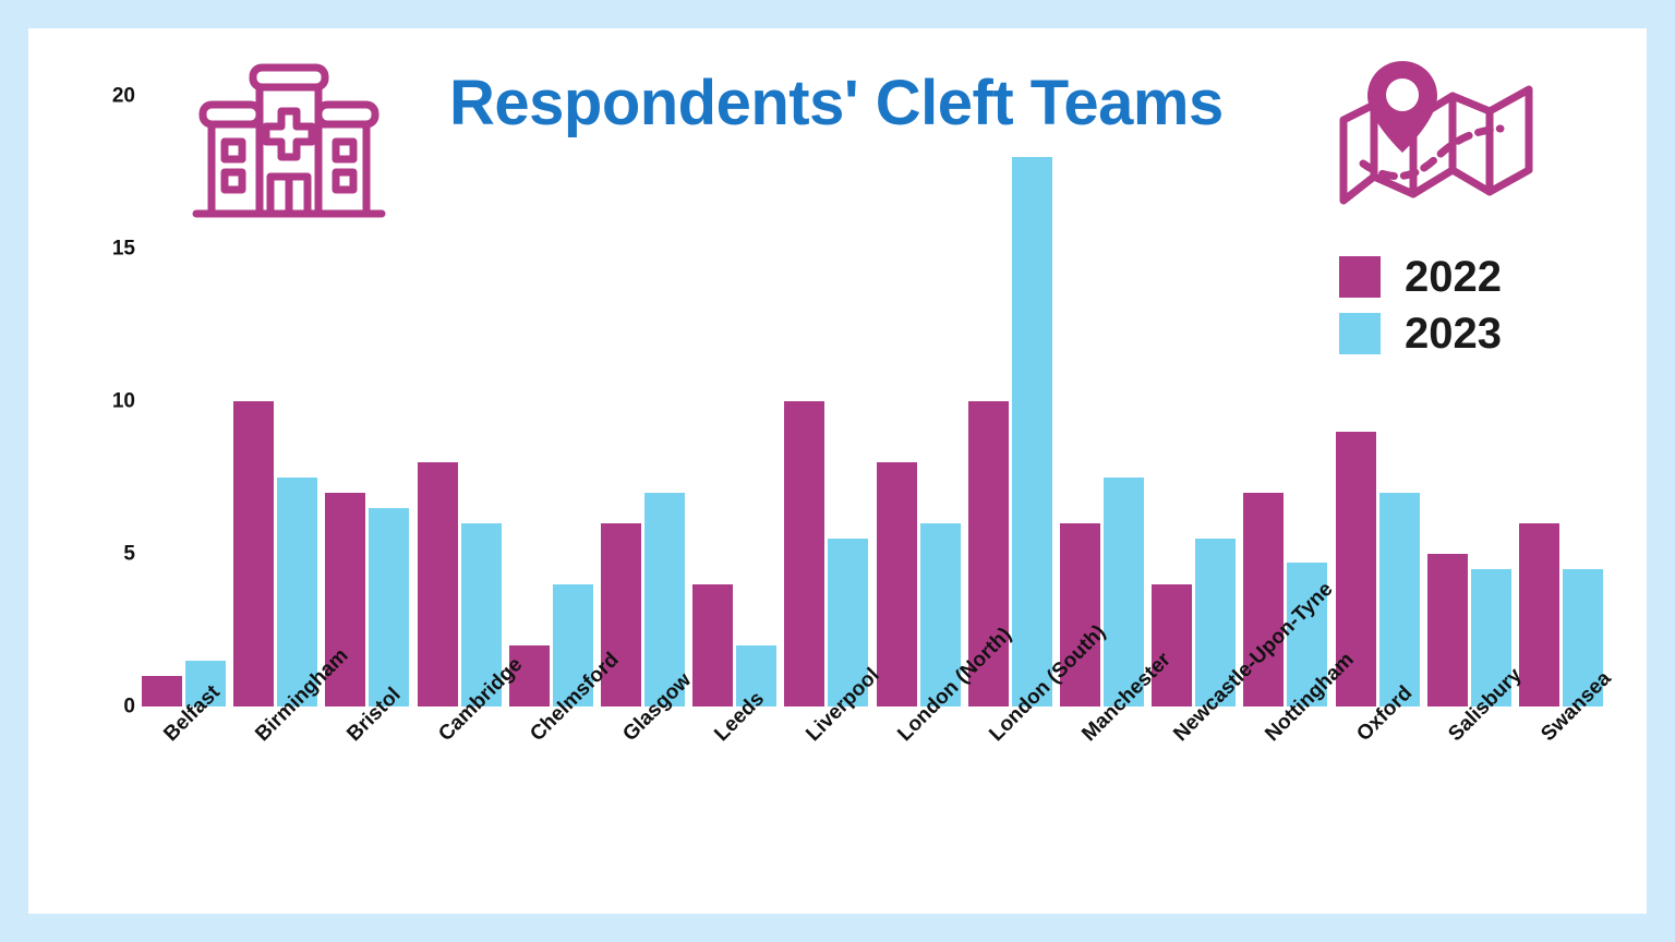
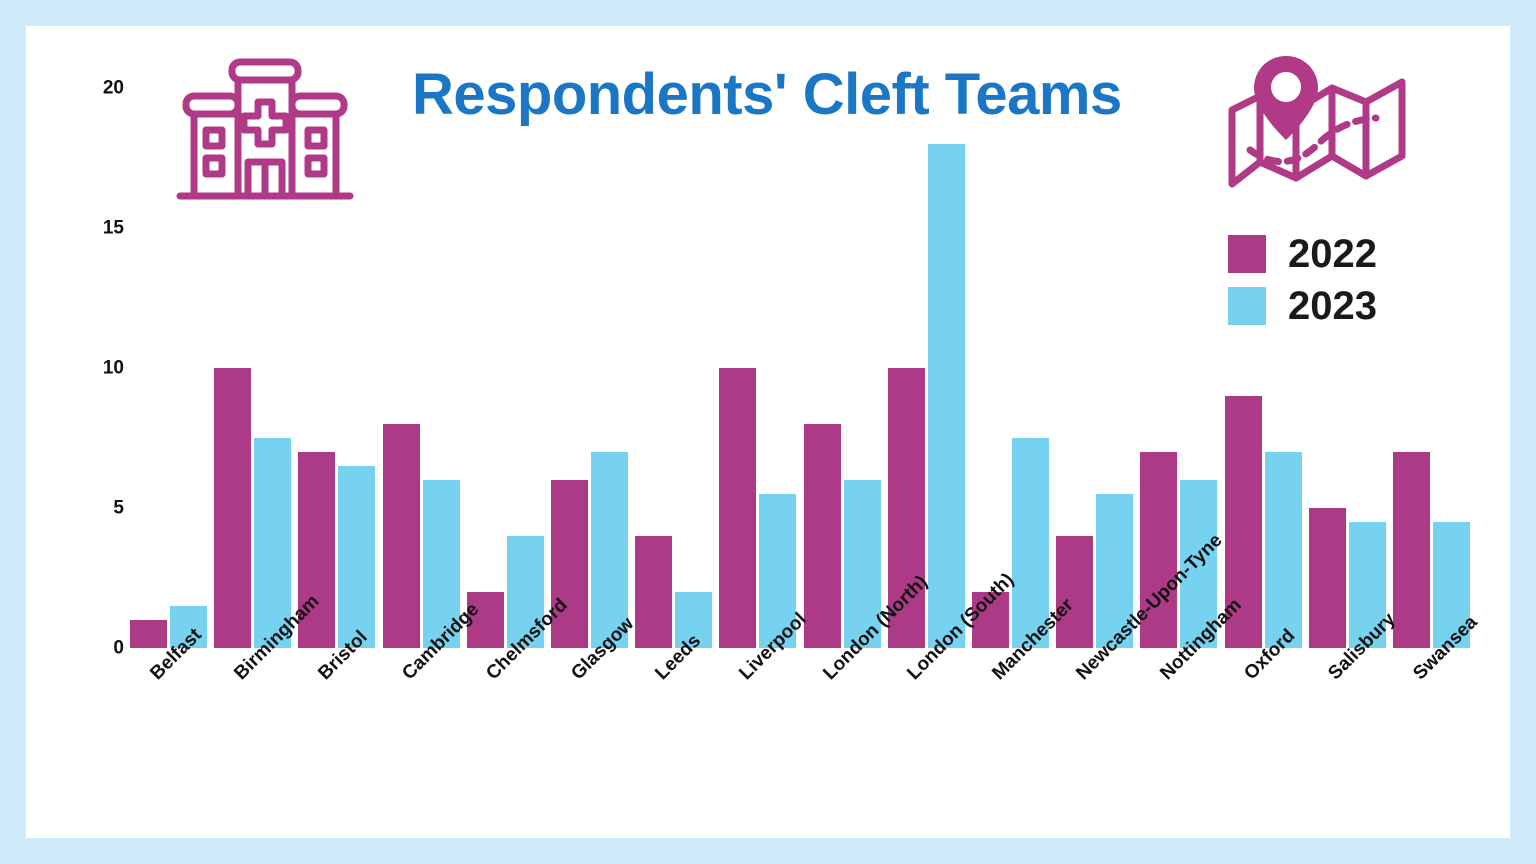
2022/Manchester: 6 -> 2
2023/Nottingham: 4.7 -> 6.0
2022/Swansea: 6 -> 7
